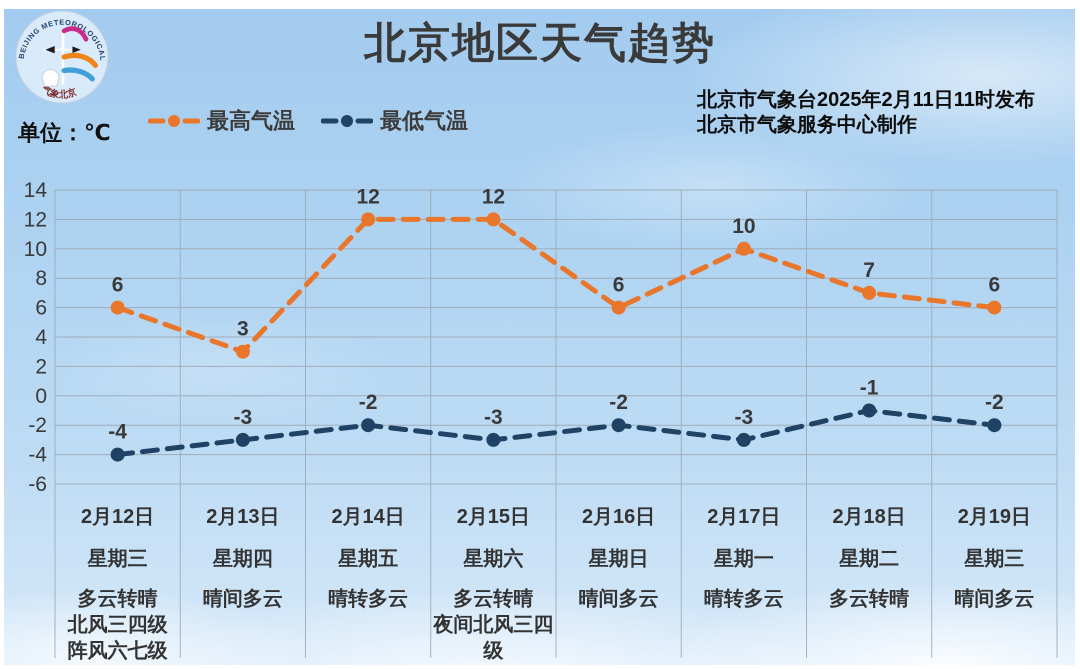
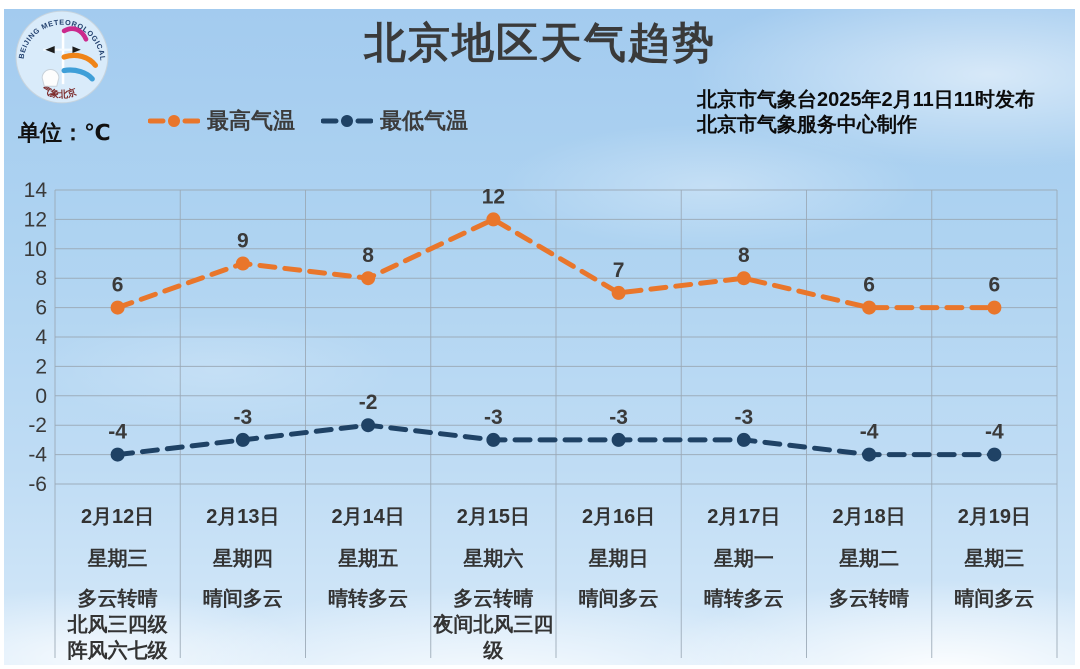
最高气温/2月13日: 3 -> 9
最高气温/2月14日: 12 -> 8
最高气温/2月16日: 6 -> 7
最低气温/2月16日: -2 -> -3
最高气温/2月17日: 10 -> 8
最高气温/2月18日: 7 -> 6
最低气温/2月18日: -1 -> -4
最低气温/2月19日: -2 -> -4
